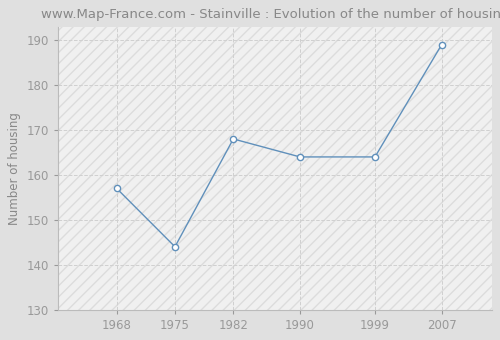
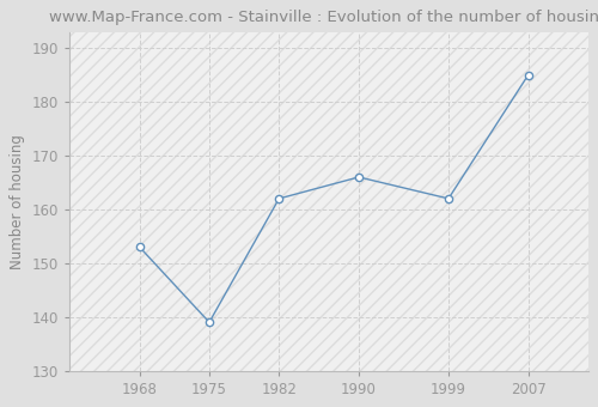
1968: 157 -> 153
1975: 144 -> 139
1982: 168 -> 162
1990: 164 -> 166
1999: 164 -> 162
2007: 189 -> 185
